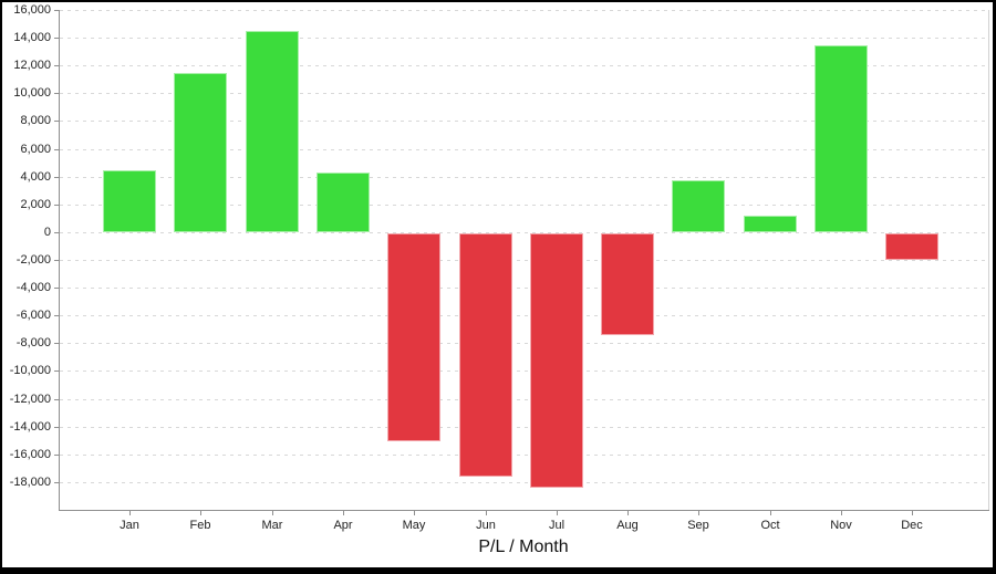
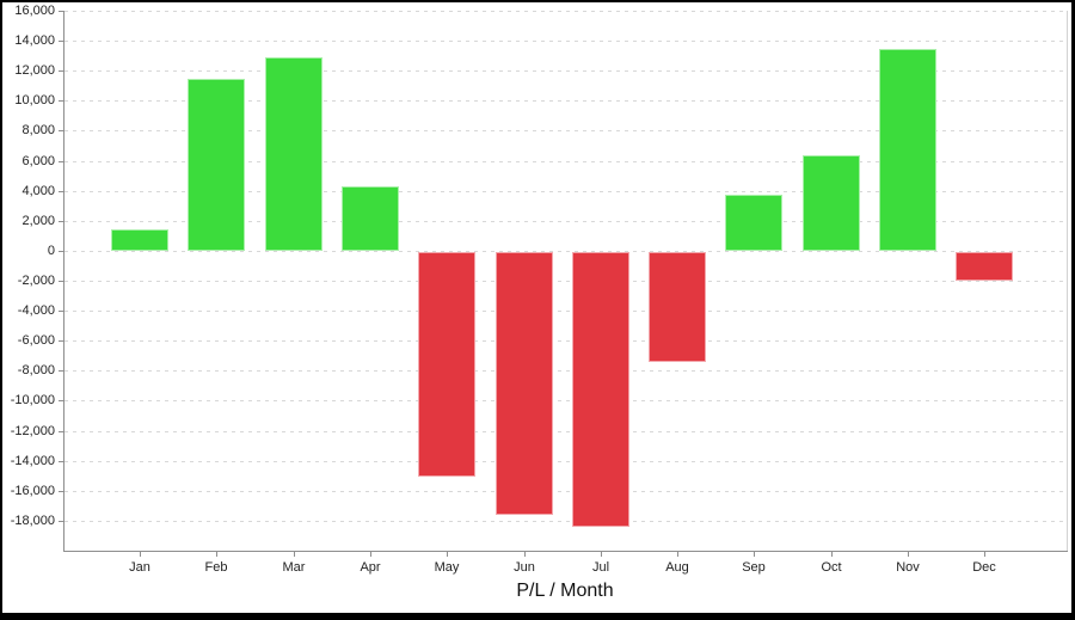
Jan: 4400 -> 1400
Mar: 14500 -> 12900
Oct: 1200 -> 6400
